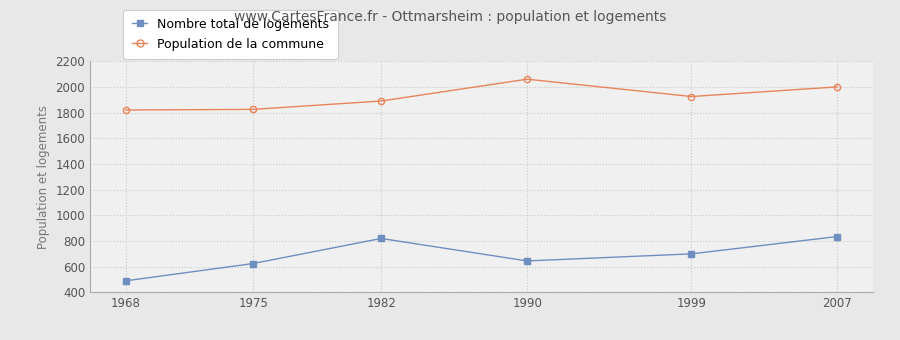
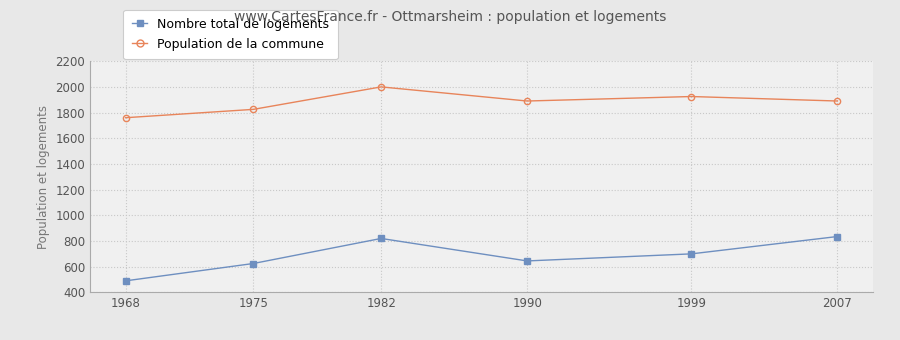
Population de la commune/1968: 1820 -> 1760
Population de la commune/1982: 1890 -> 2000
Population de la commune/1990: 2060 -> 1890
Population de la commune/2007: 2000 -> 1890
